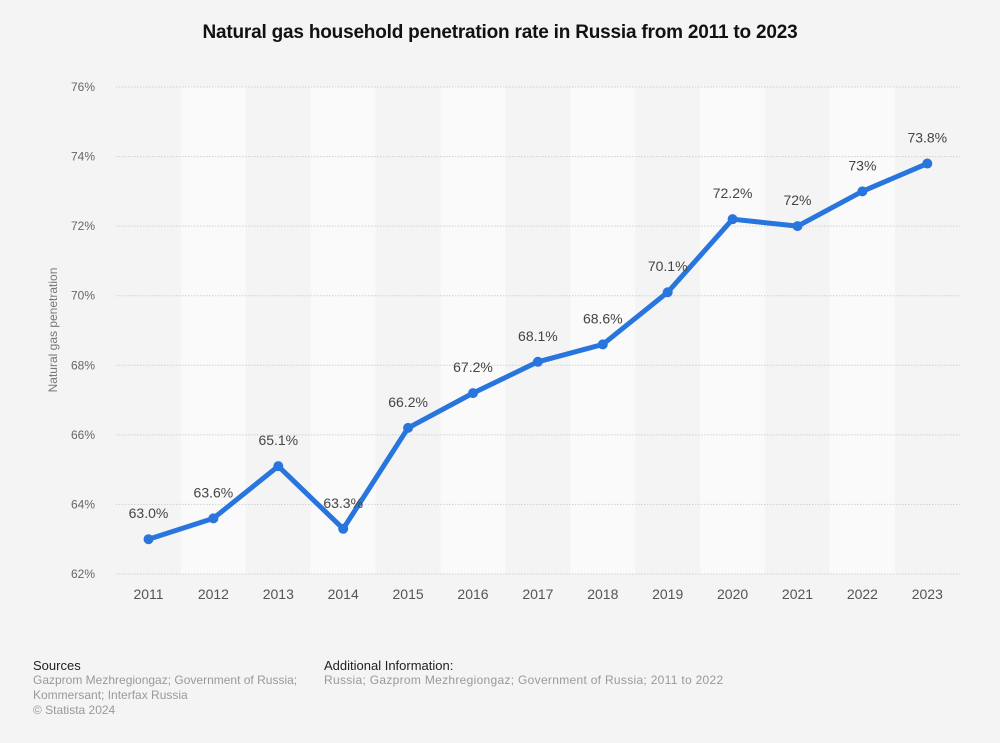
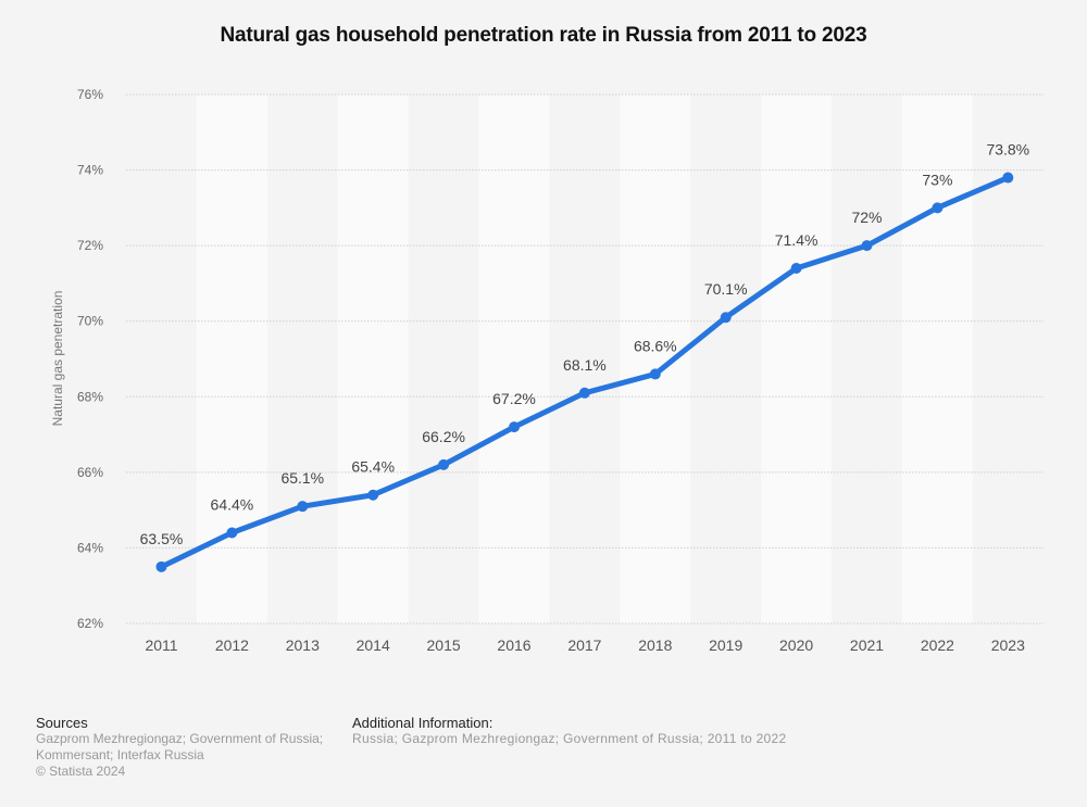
2011: 63.0% -> 63.5%
2012: 63.6% -> 64.4%
2014: 63.3% -> 65.4%
2020: 72.2% -> 71.4%
